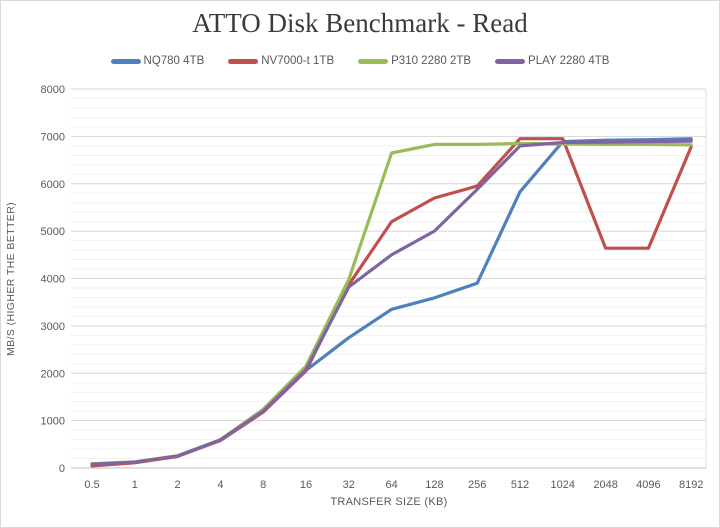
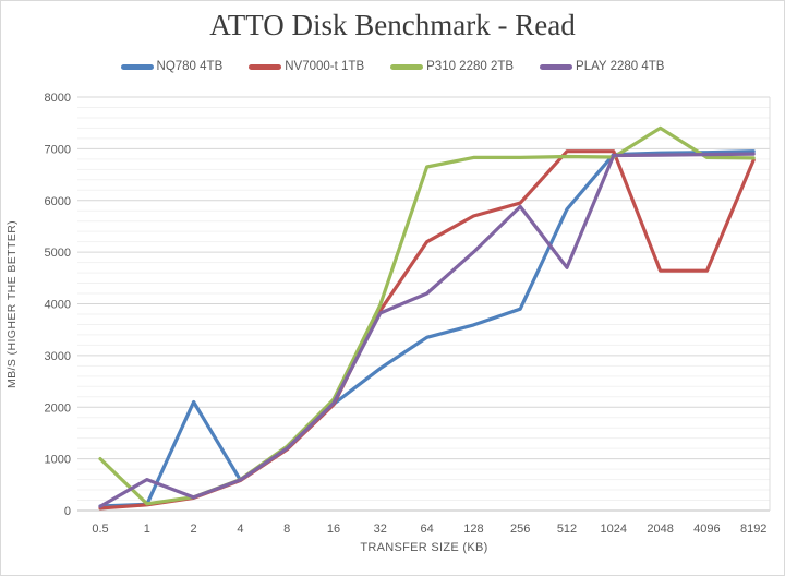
P310 2280 2TB/0.5: 100 -> 1000
PLAY 2280 4TB/1: 100 -> 600
NQ780 4TB/2: 200 -> 2100
PLAY 2280 4TB/64: 4500 -> 4200
PLAY 2280 4TB/512: 6800 -> 4700
P310 2280 2TB/2048: 6800 -> 7400
